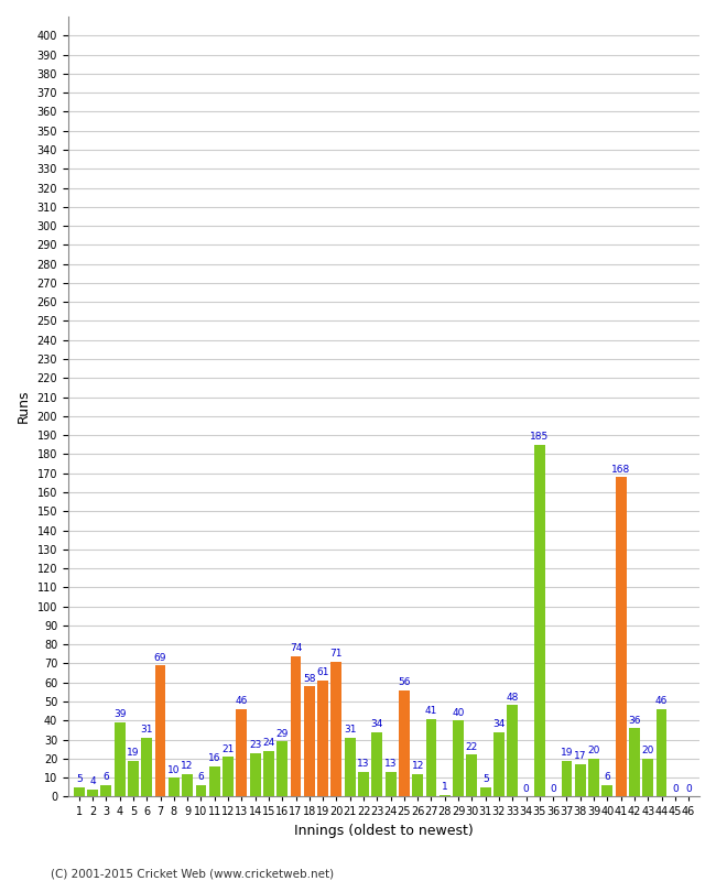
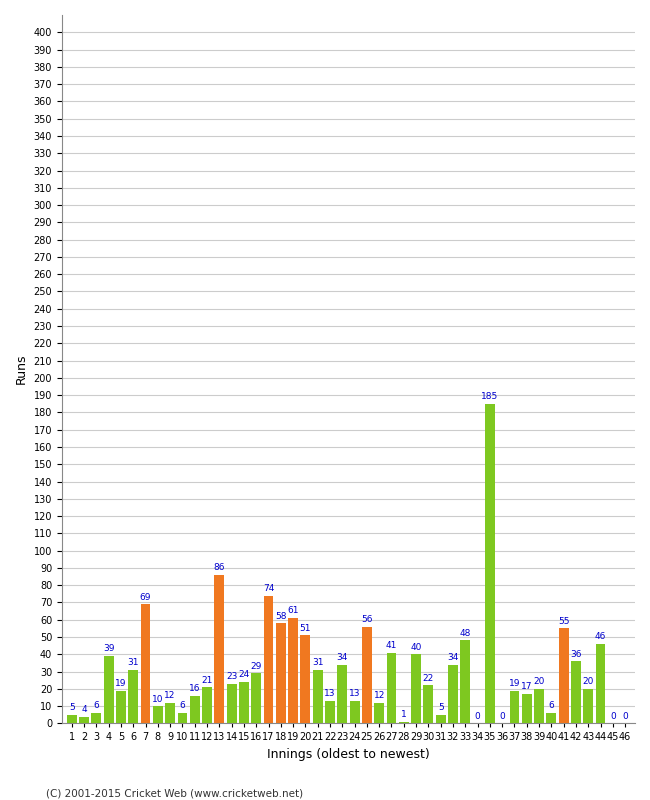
13: 46 -> 86
20: 71 -> 51
41: 168 -> 55
